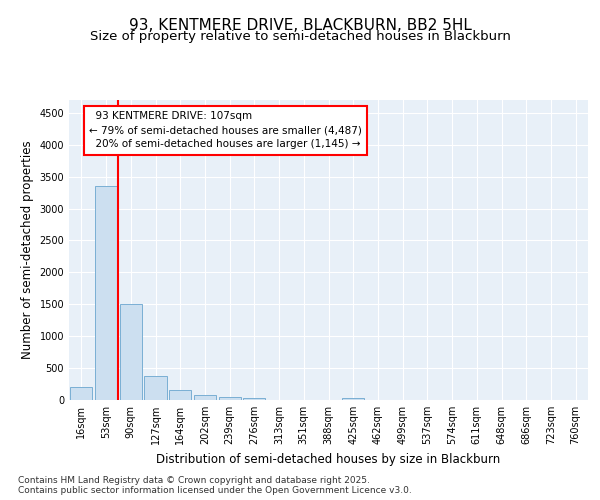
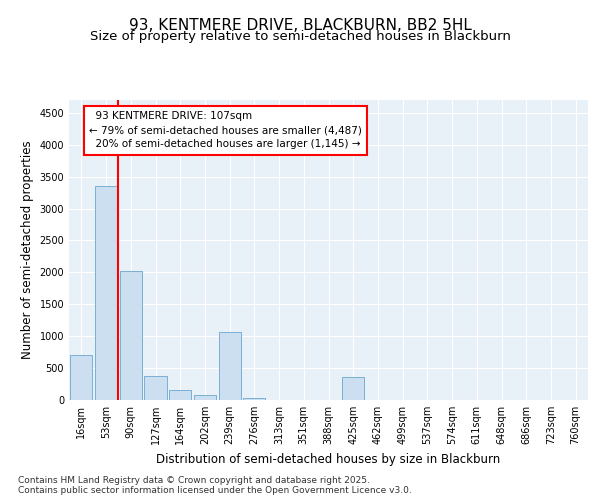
16sqm: 200 -> 700
90sqm: 1500 -> 2020
239sqm: 50 -> 1060
425sqm: 30 -> 360
